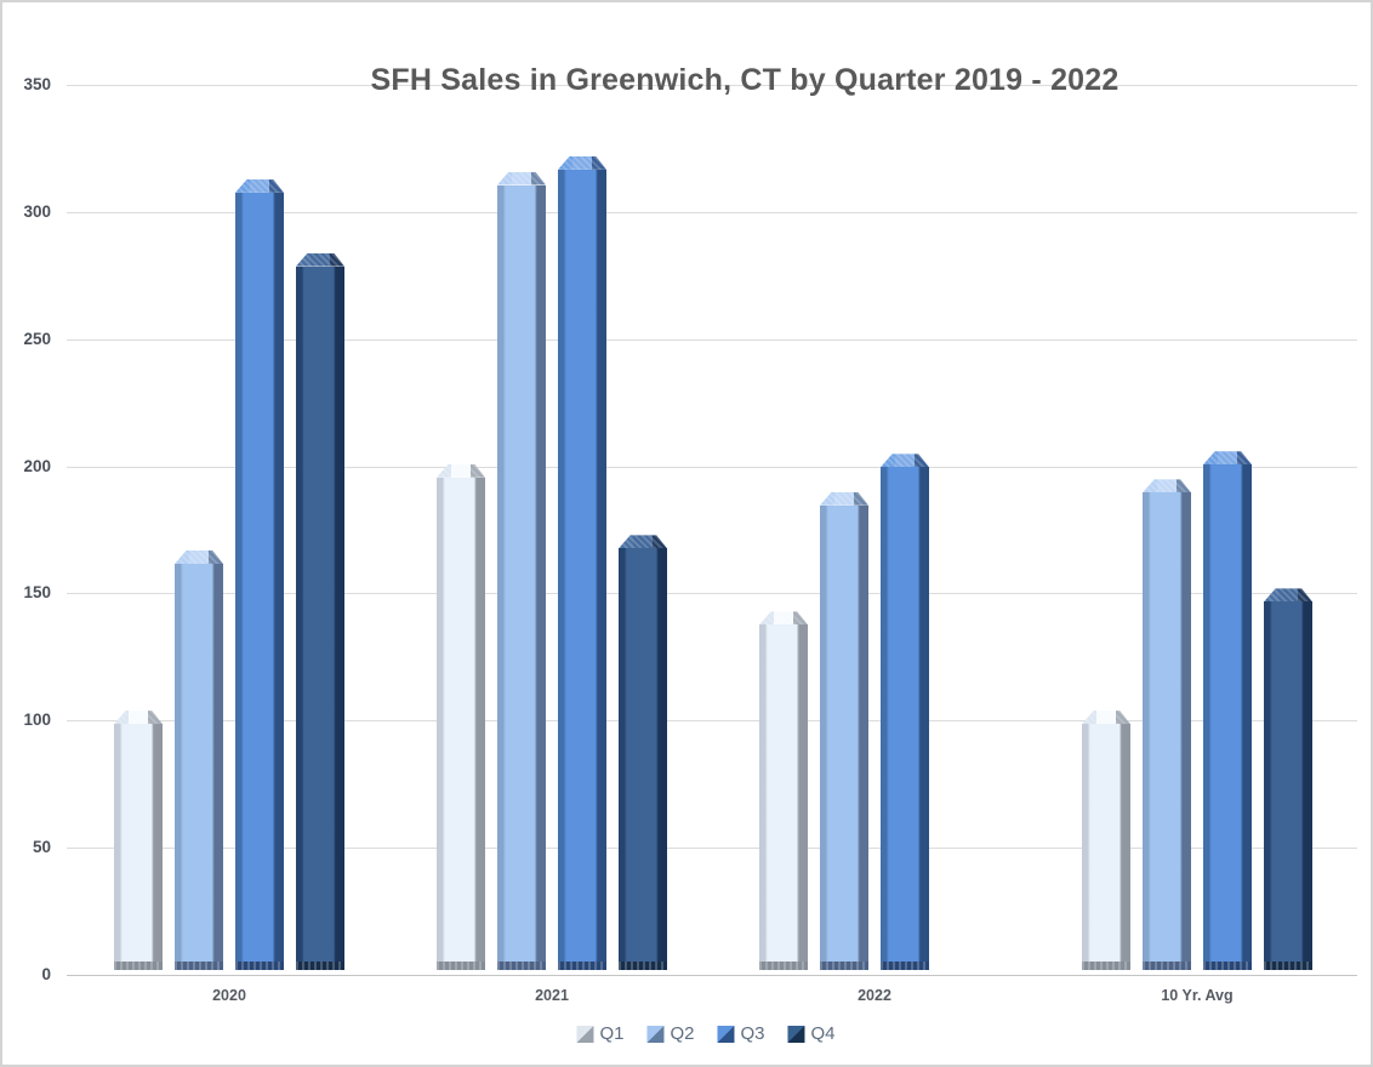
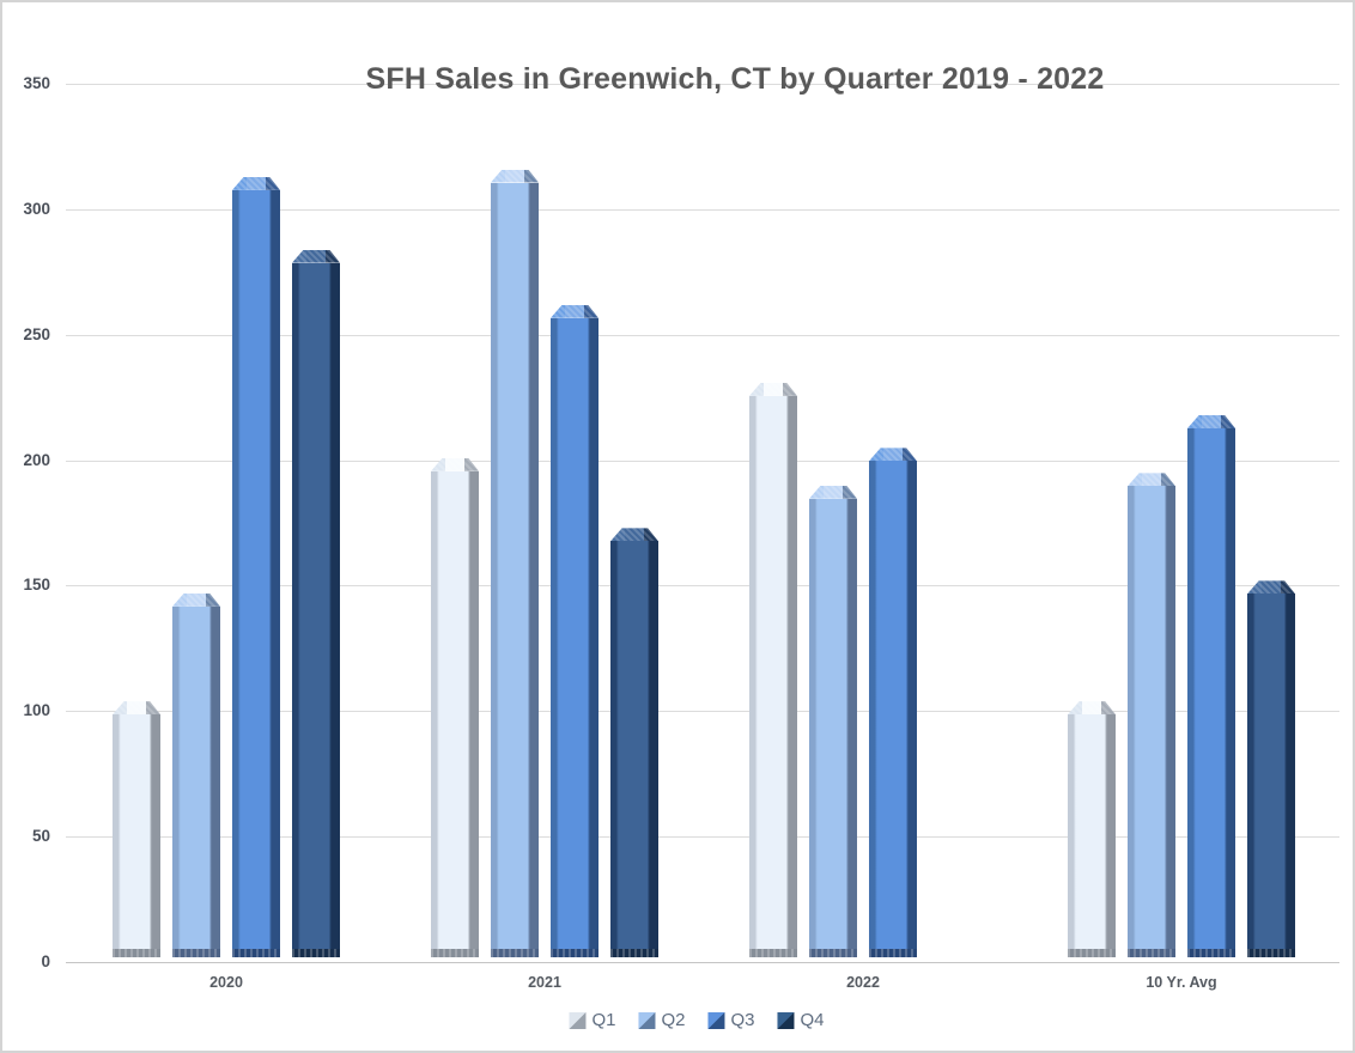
Q2/2020: 165 -> 145
Q3/2021: 320 -> 260
Q1/2022: 141 -> 229
Q3/10 Yr. Avg: 204 -> 216
